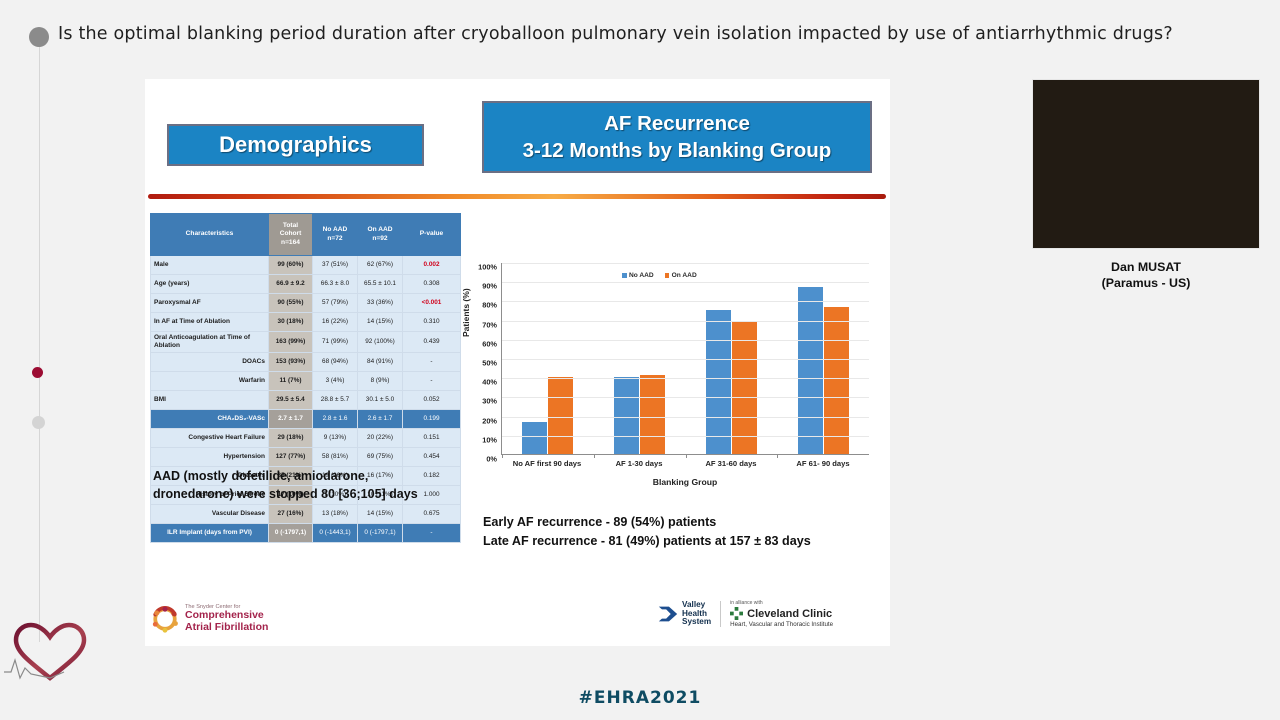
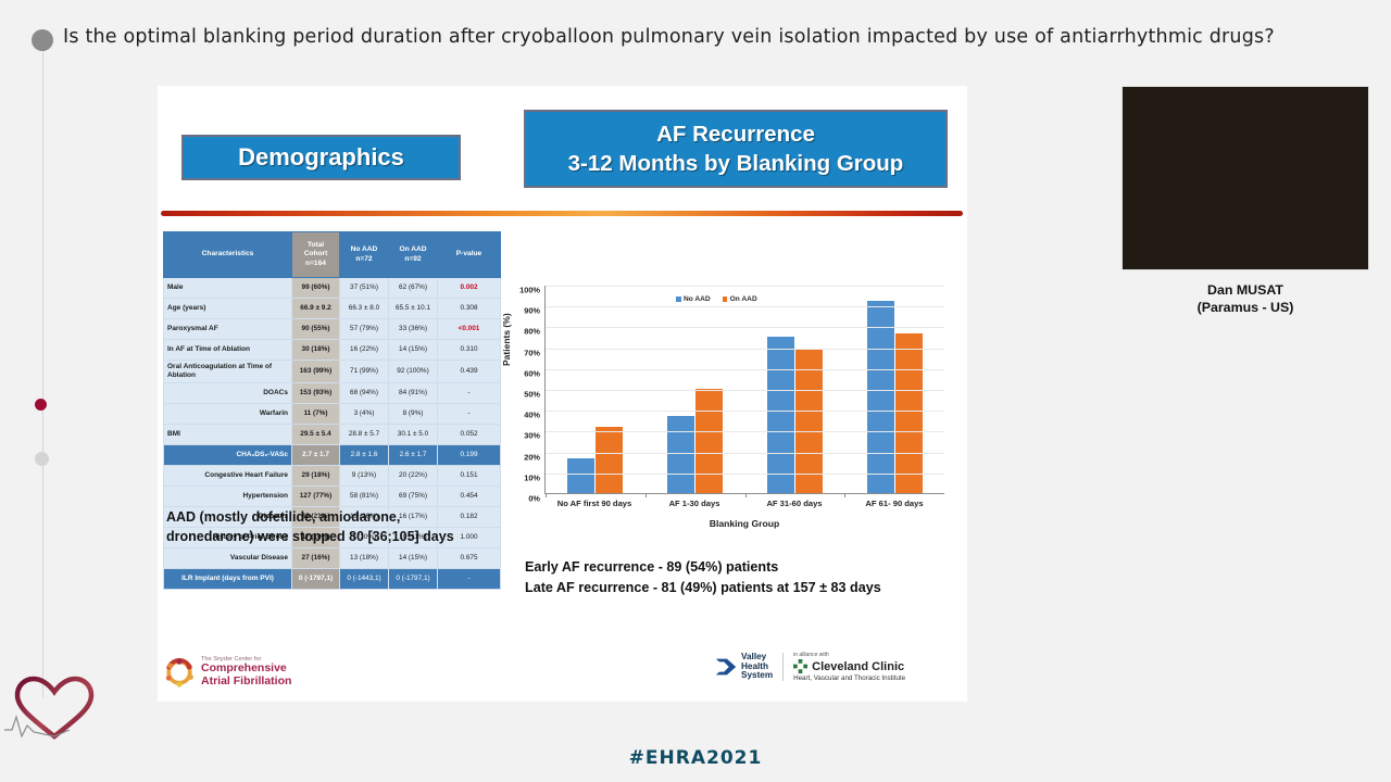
On AAD/No AF first 90 days: 40% -> 32%
No AAD/AF 1-30 days: 40% -> 37%
On AAD/AF 1-30 days: 41% -> 50%
No AAD/AF 61- 90 days: 87% -> 92%
